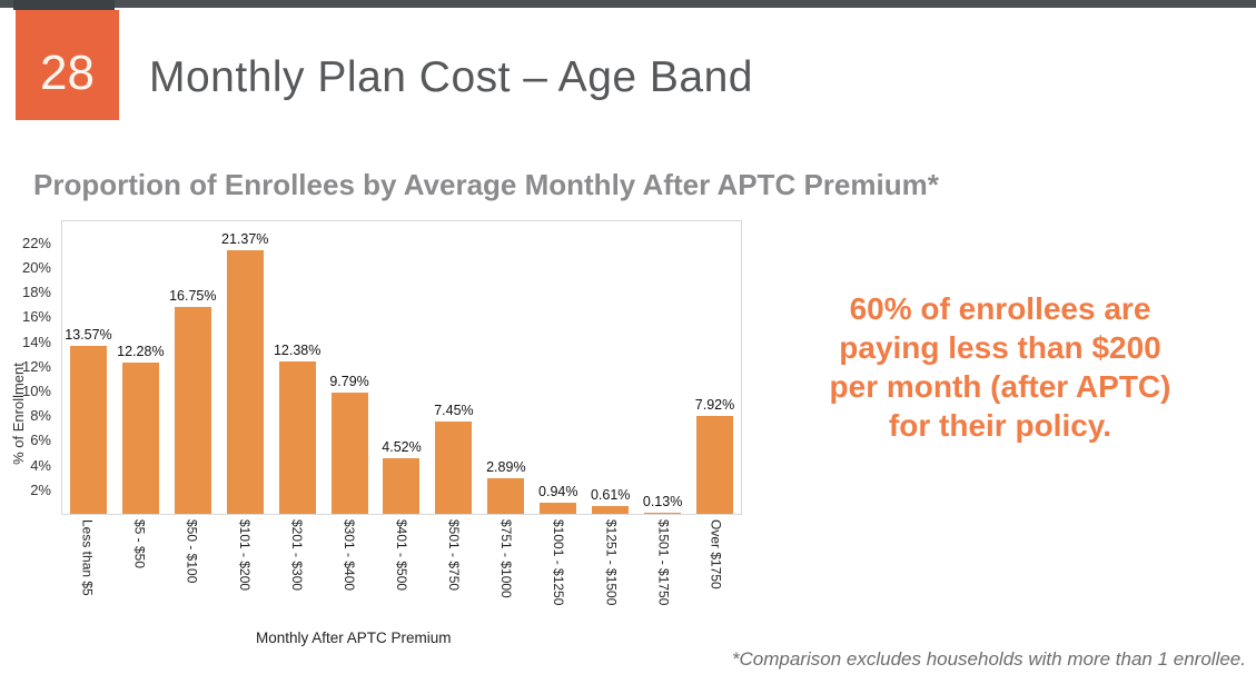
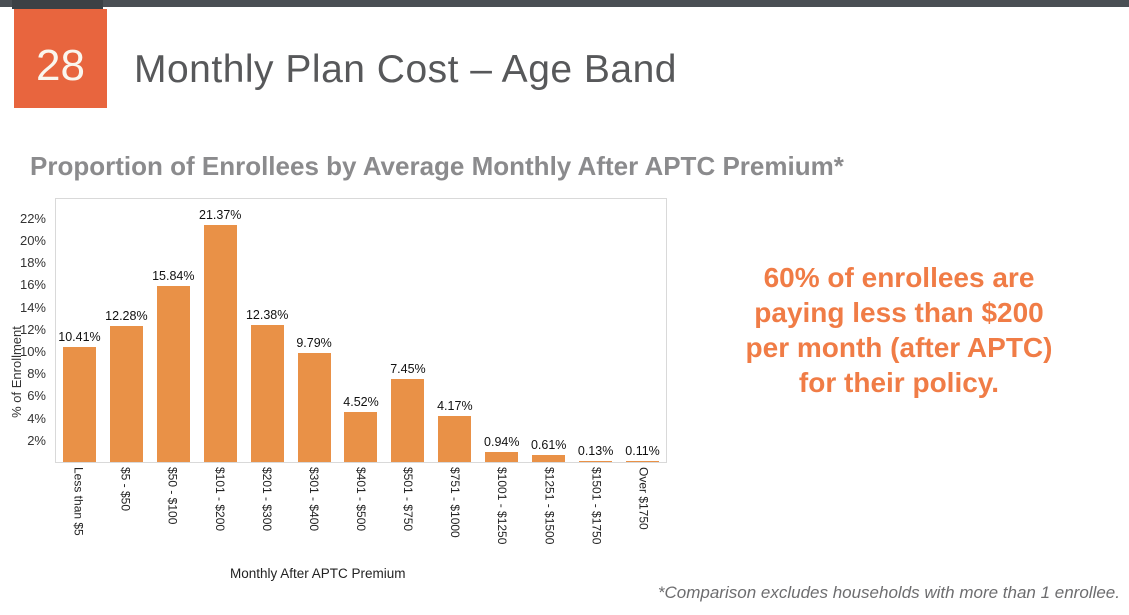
Less than $5: 13.57% -> 10.41%
$50 - $100: 16.75% -> 15.84%
$751 - $1000: 2.89% -> 4.17%
Over $1750: 7.92% -> 0.11%
